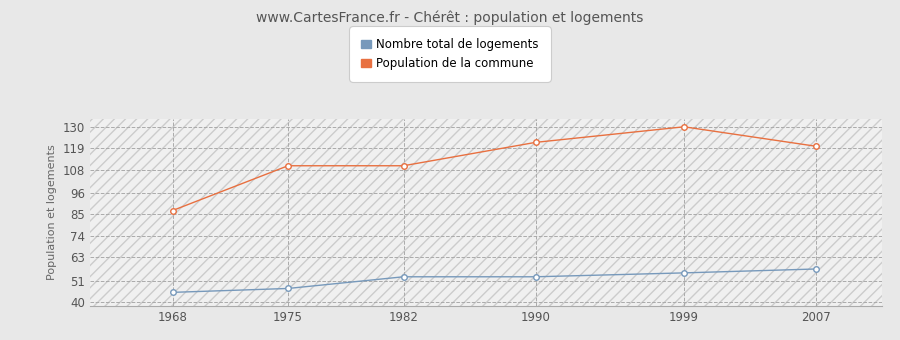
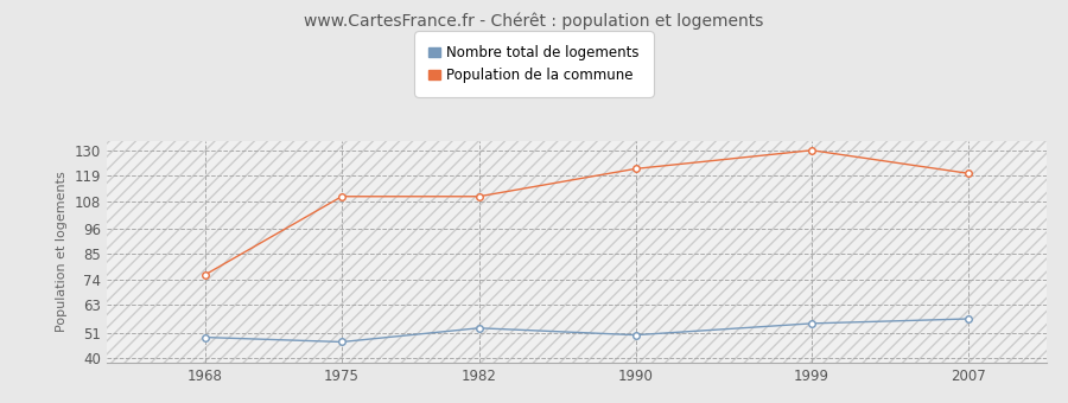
Nombre total de logements/1968: 45 -> 49
Population de la commune/1968: 87 -> 76
Nombre total de logements/1990: 53 -> 50
